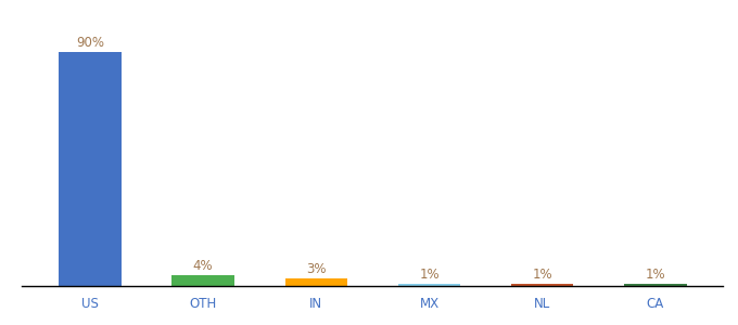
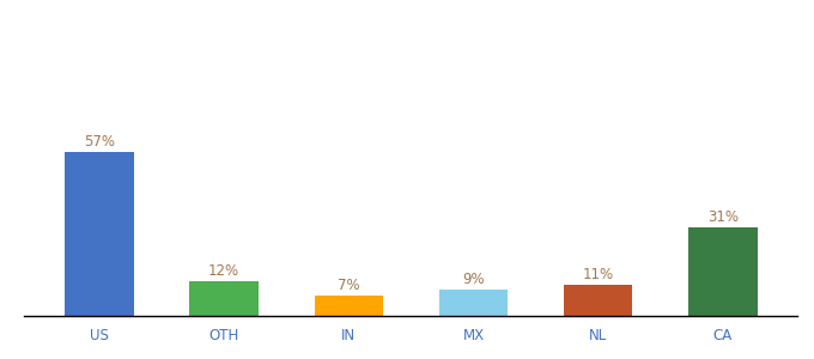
US: 90% -> 57%
OTH: 4% -> 12%
IN: 3% -> 7%
MX: 1% -> 9%
NL: 1% -> 11%
CA: 1% -> 31%
